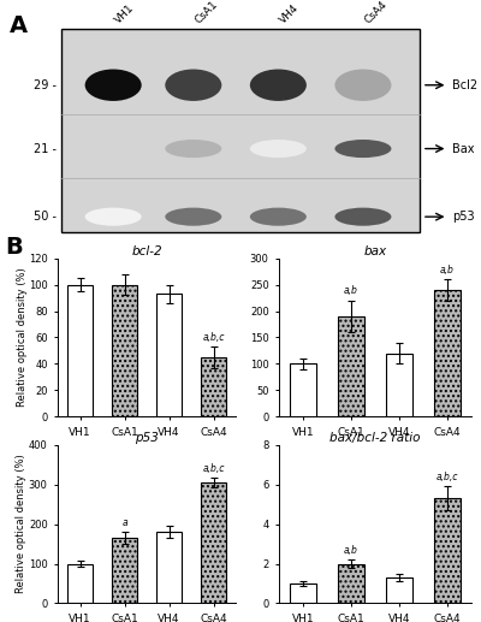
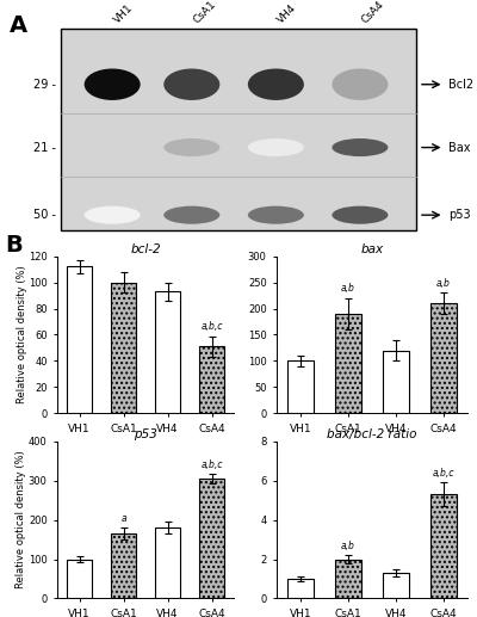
bcl-2/VH1: 100 -> 112
bcl-2/CsA4: 45 -> 51
bax/CsA4: 240 -> 210
